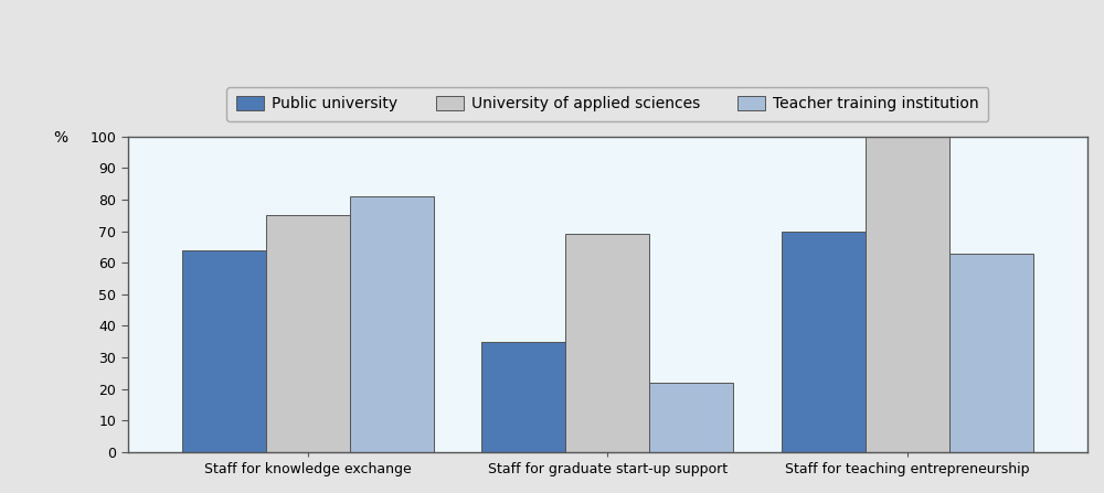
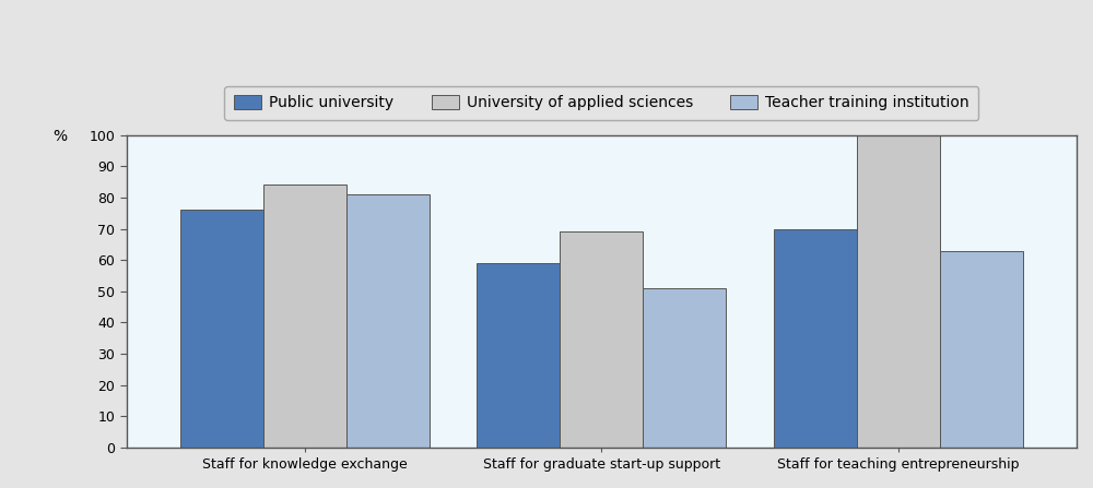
Public university/Staff for knowledge exchange: 64 -> 76
University of applied sciences/Staff for knowledge exchange: 75 -> 84
Public university/Staff for graduate start-up support: 35 -> 59
Teacher training institution/Staff for graduate start-up support: 22 -> 51
